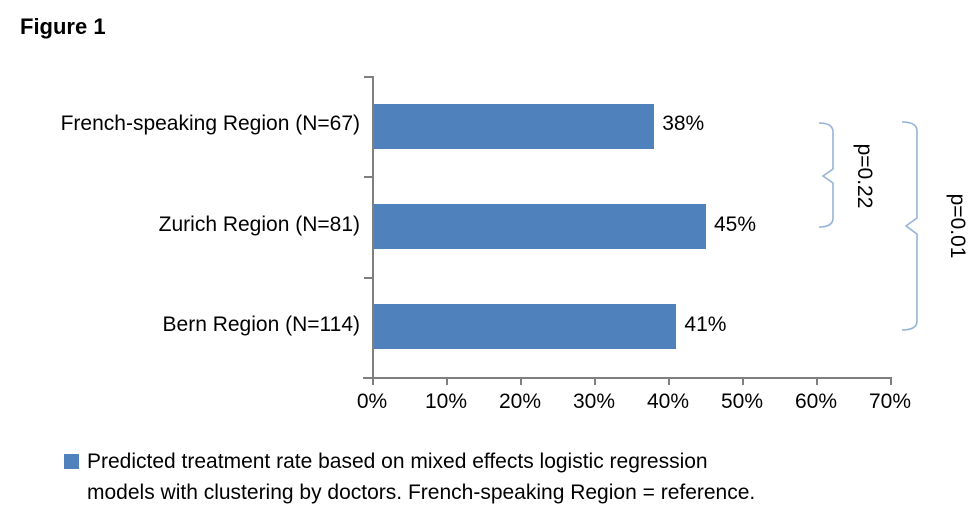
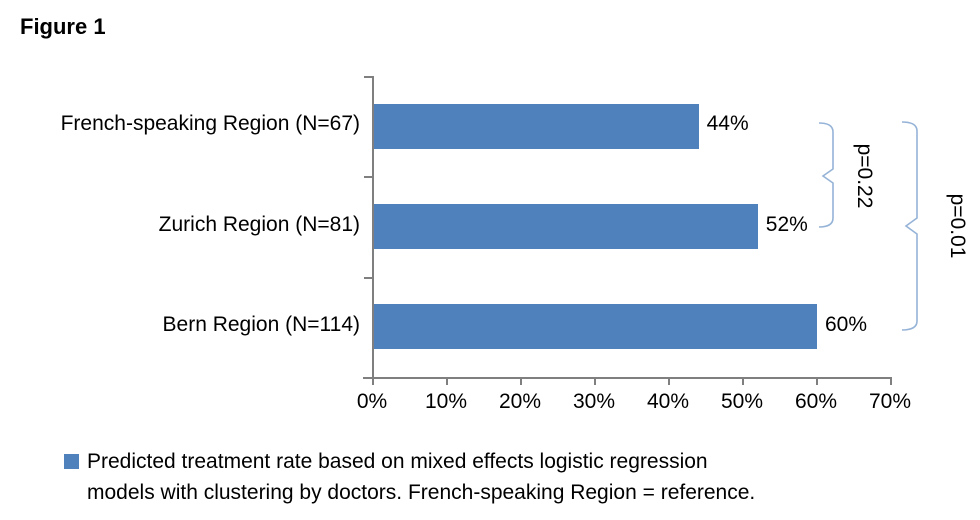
French-speaking Region (N=67): 38% -> 44%
Zurich Region (N=81): 45% -> 52%
Bern Region (N=114): 41% -> 60%
